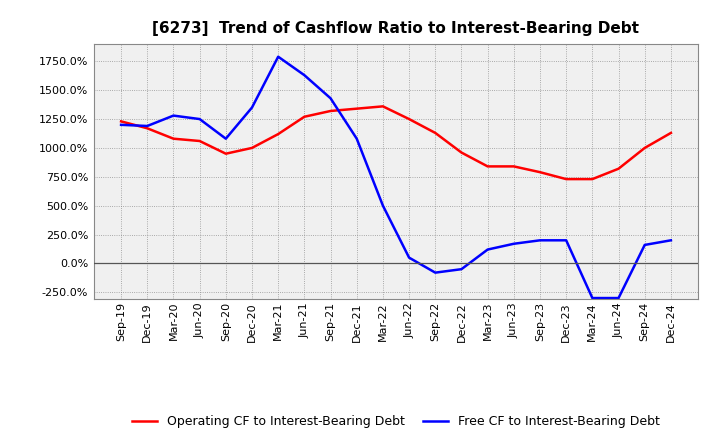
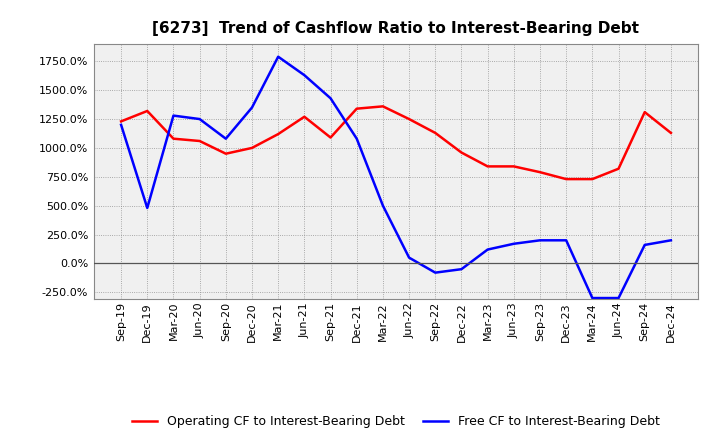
Operating CF to Interest-Bearing Debt/Dec-19: 1170% -> 1320%
Free CF to Interest-Bearing Debt/Dec-19: 1190% -> 480%
Operating CF to Interest-Bearing Debt/Sep-21: 1320% -> 1090%
Operating CF to Interest-Bearing Debt/Sep-24: 1000% -> 1310%
